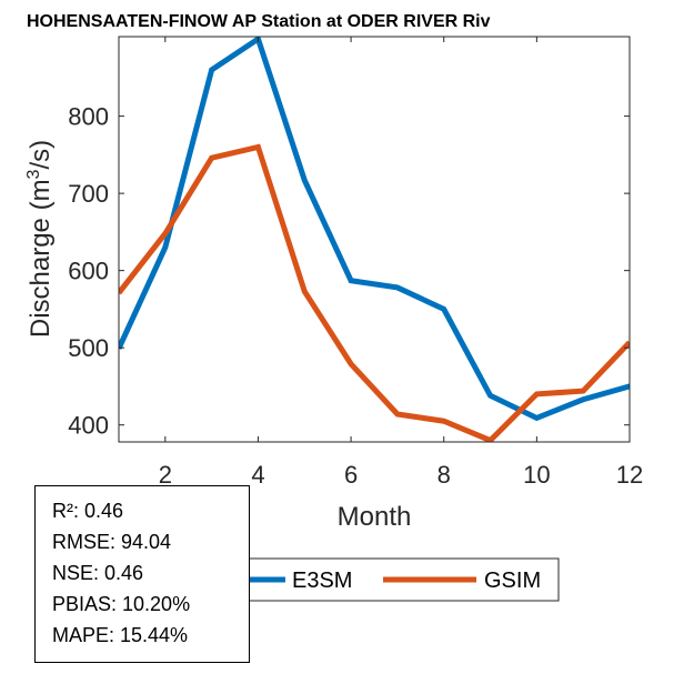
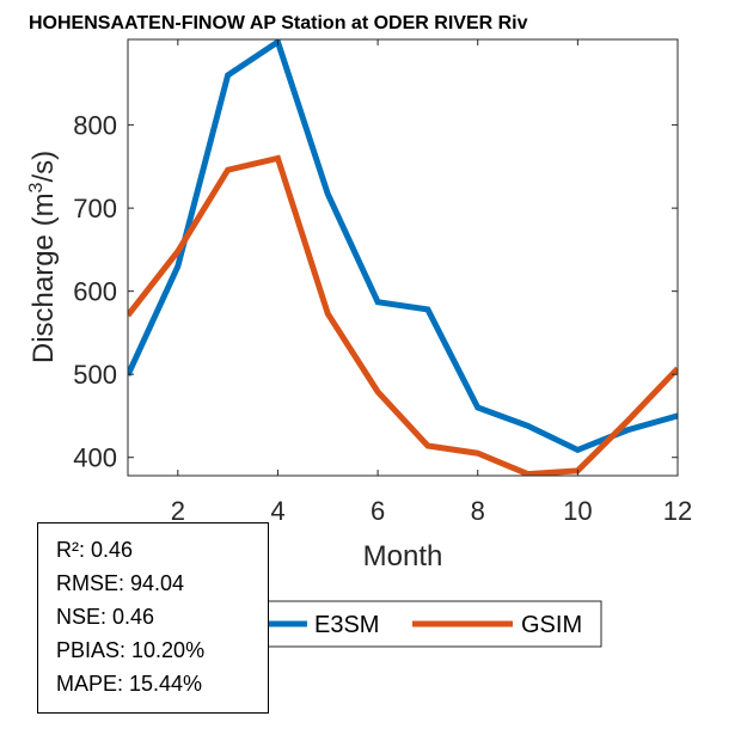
E3SM/8: 550 -> 460
GSIM/10: 440 -> 380
